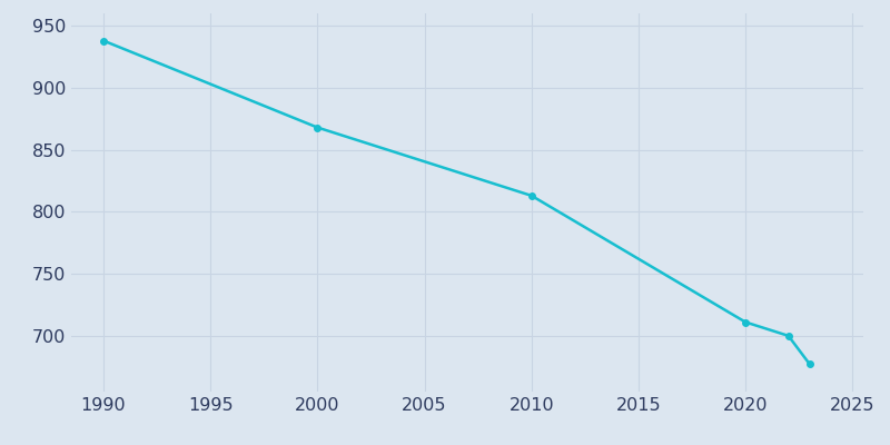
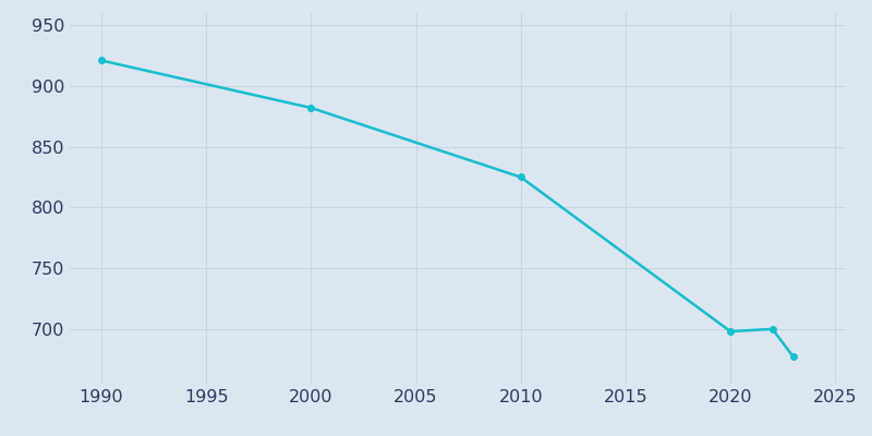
1990: 938 -> 921
2000: 868 -> 882
2010: 813 -> 825
2020: 711 -> 698
